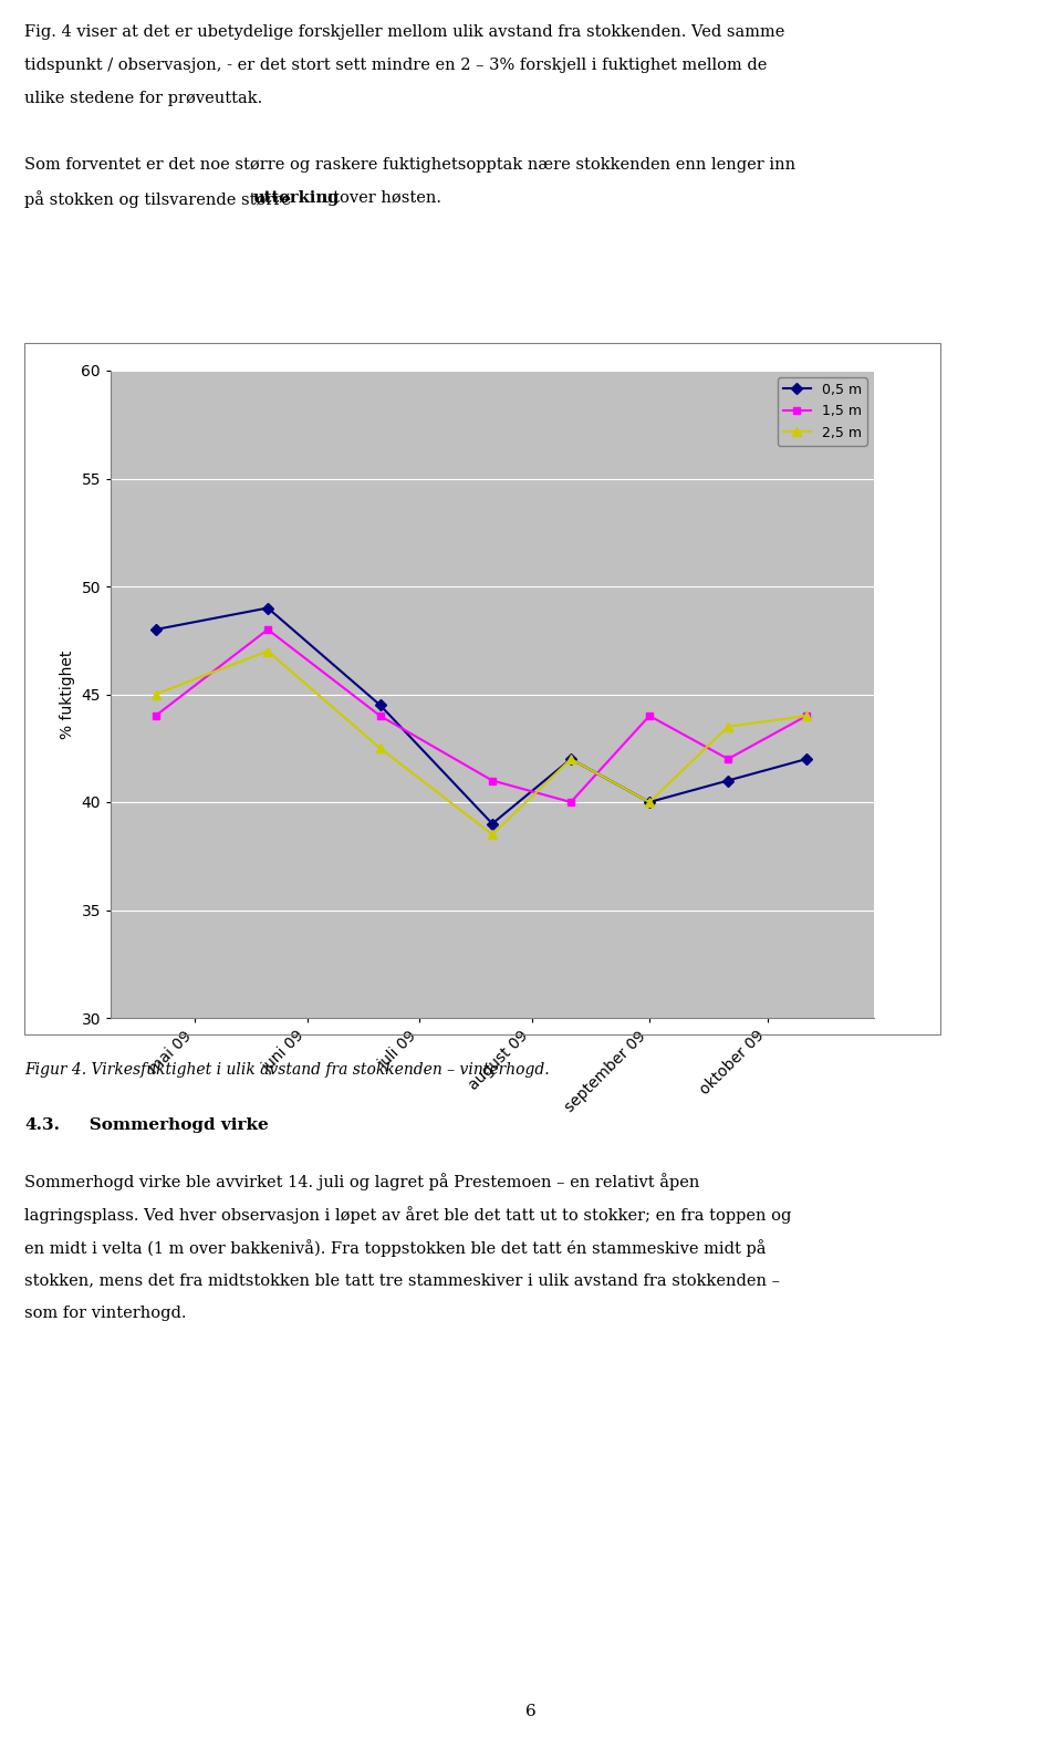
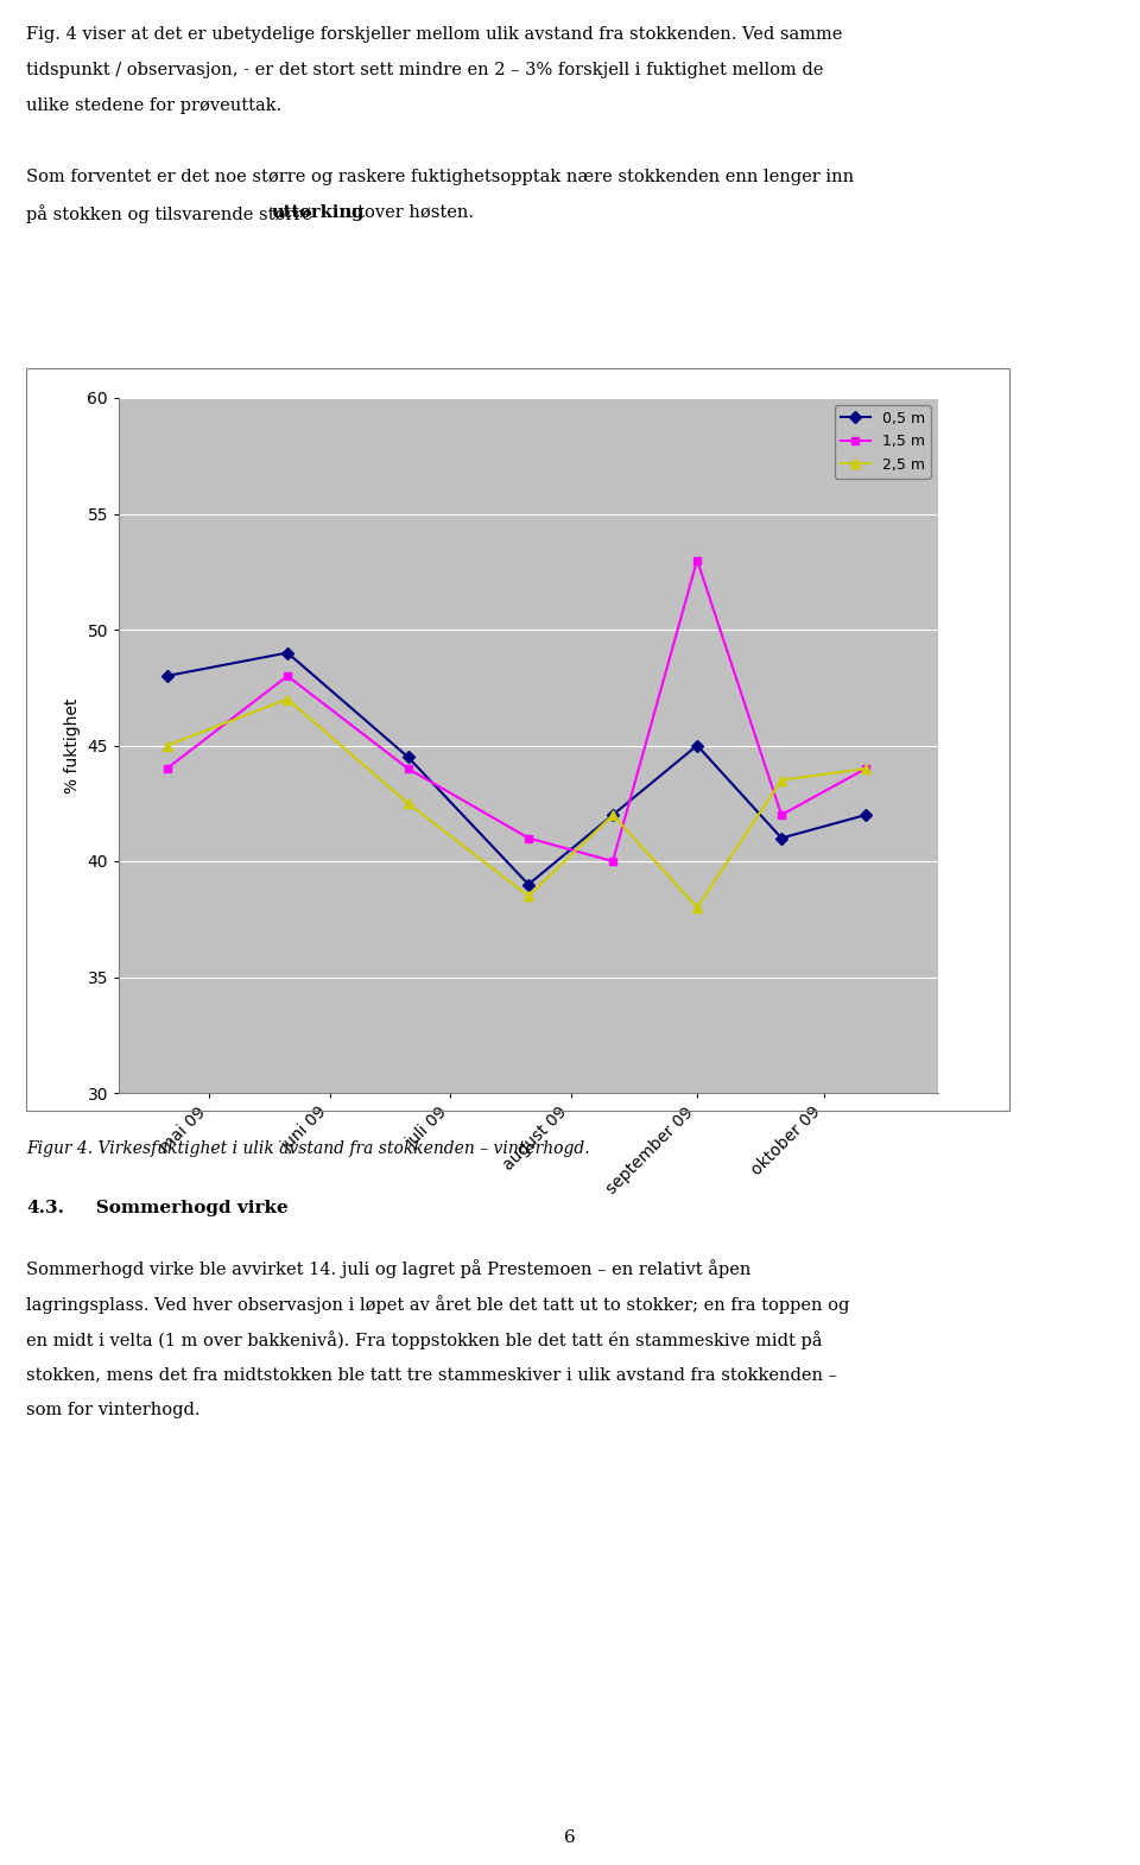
0,5 m/september 09: 40.0 -> 45.0
1,5 m/september 09: 44 -> 53
2,5 m/september 09: 40.0 -> 38.0
